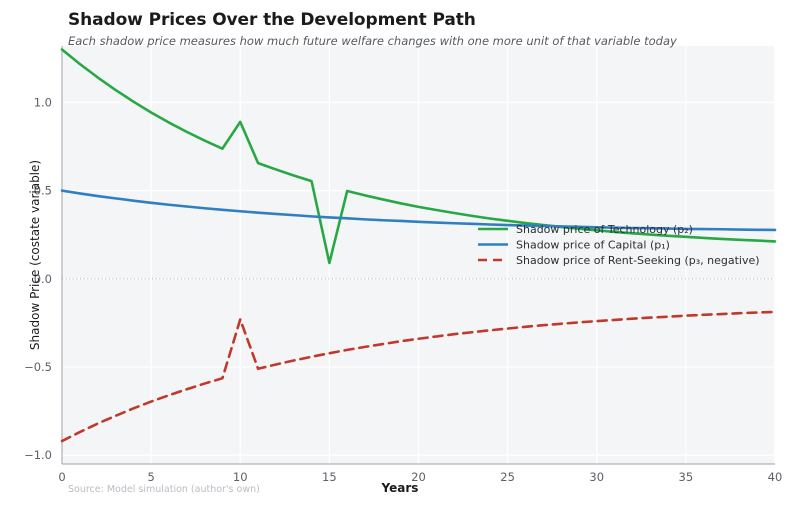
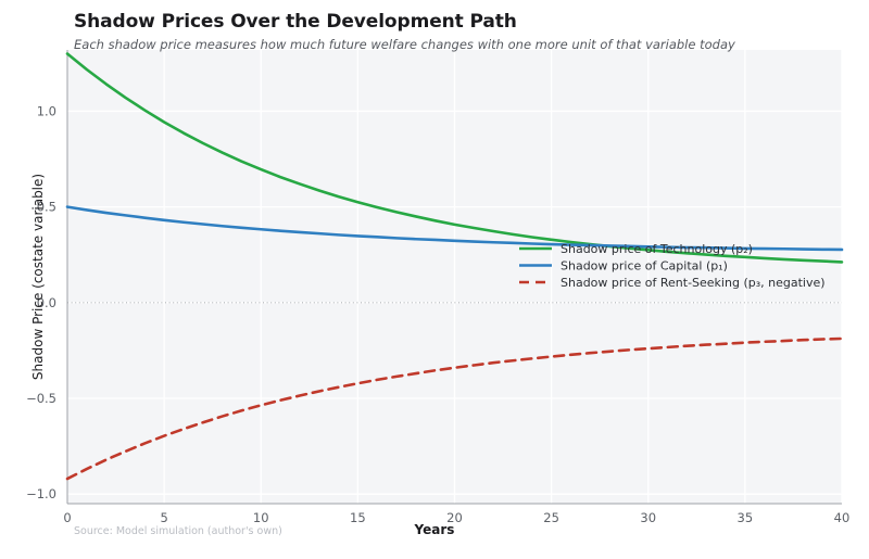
Shadow price of Technology (p₂)/10: 0.89 -> 0.70
Shadow price of Rent-Seeking (p₃, negative)/10: -0.23 -> -0.54
Shadow price of Technology (p₂)/15: 0.09 -> 0.53
